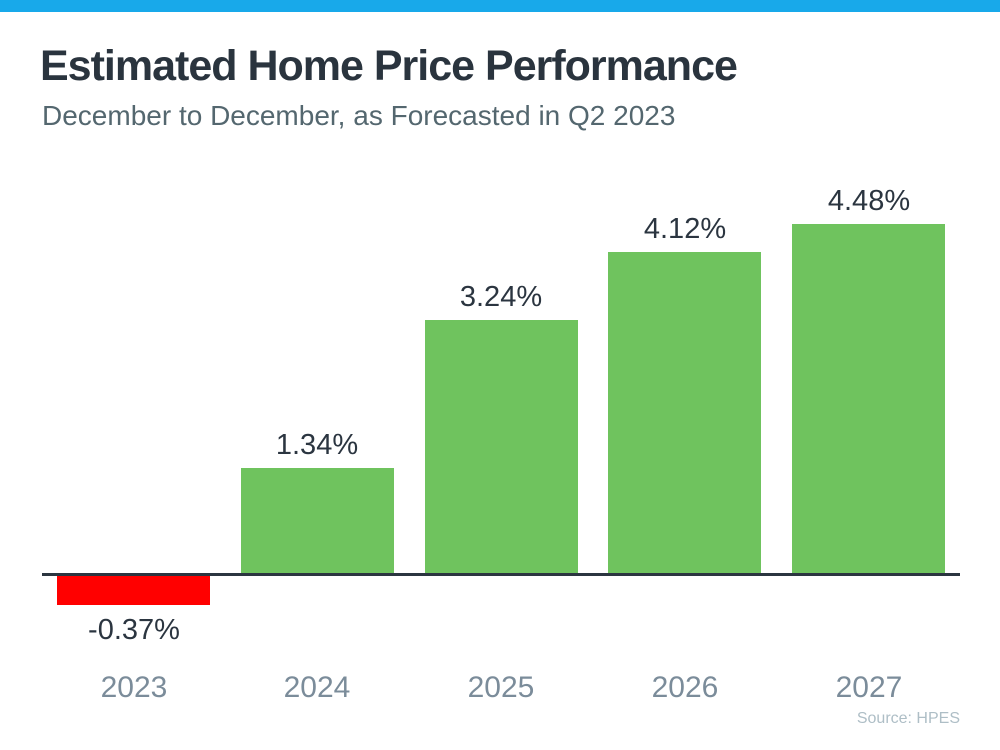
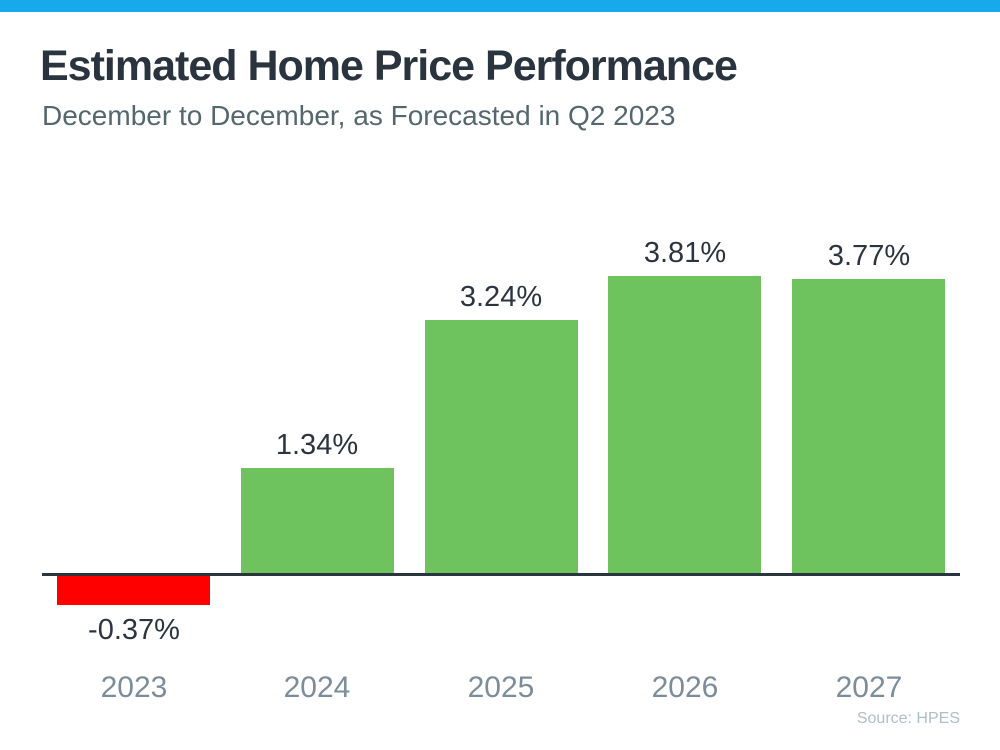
2026: 4.12% -> 3.81%
2027: 4.48% -> 3.77%
